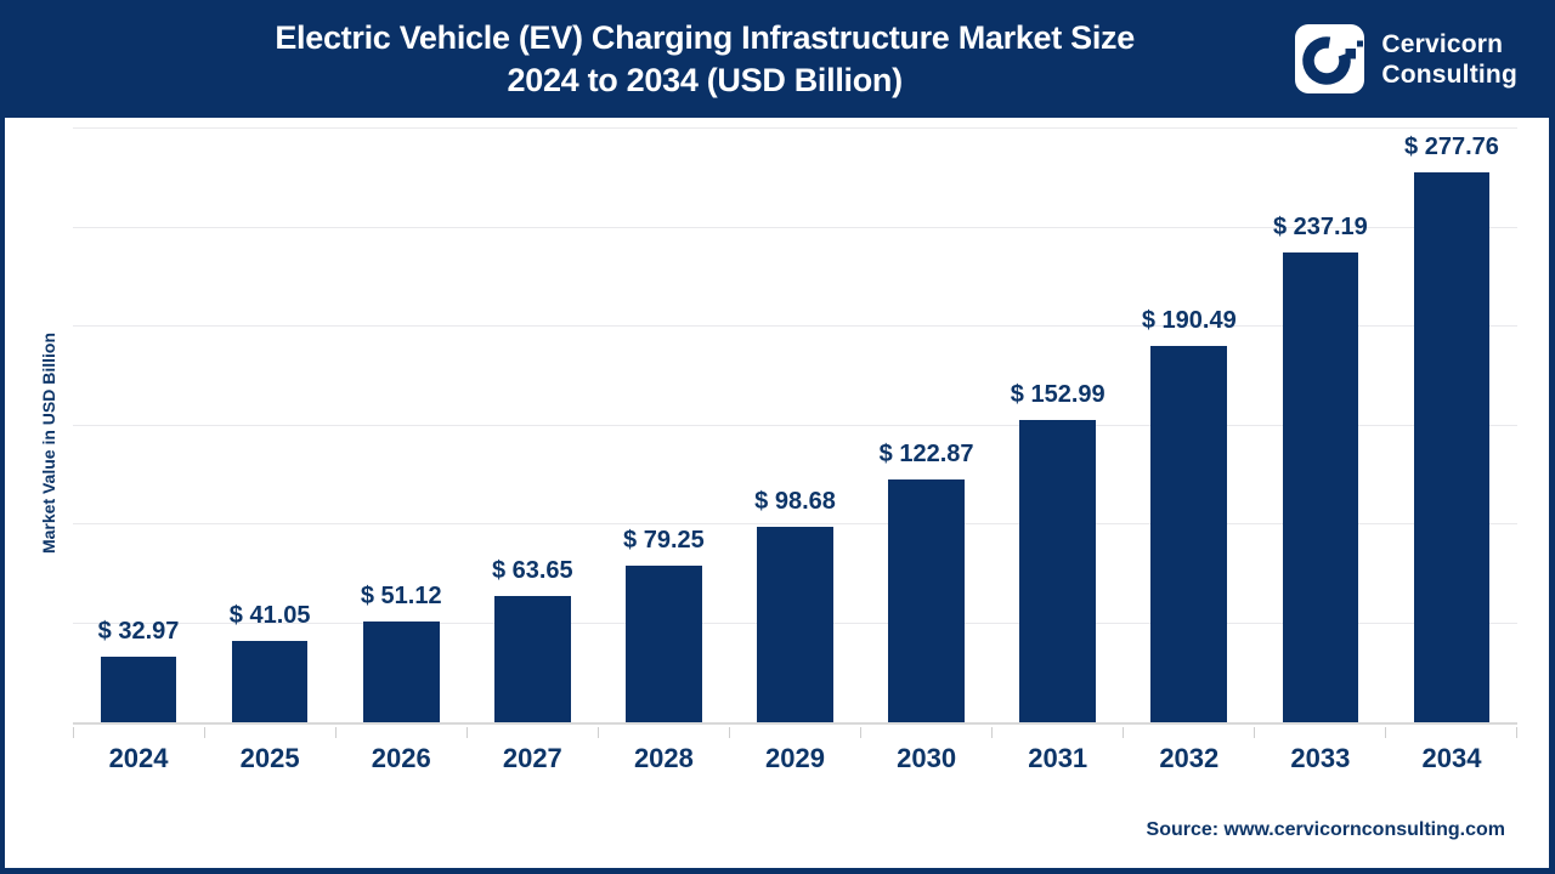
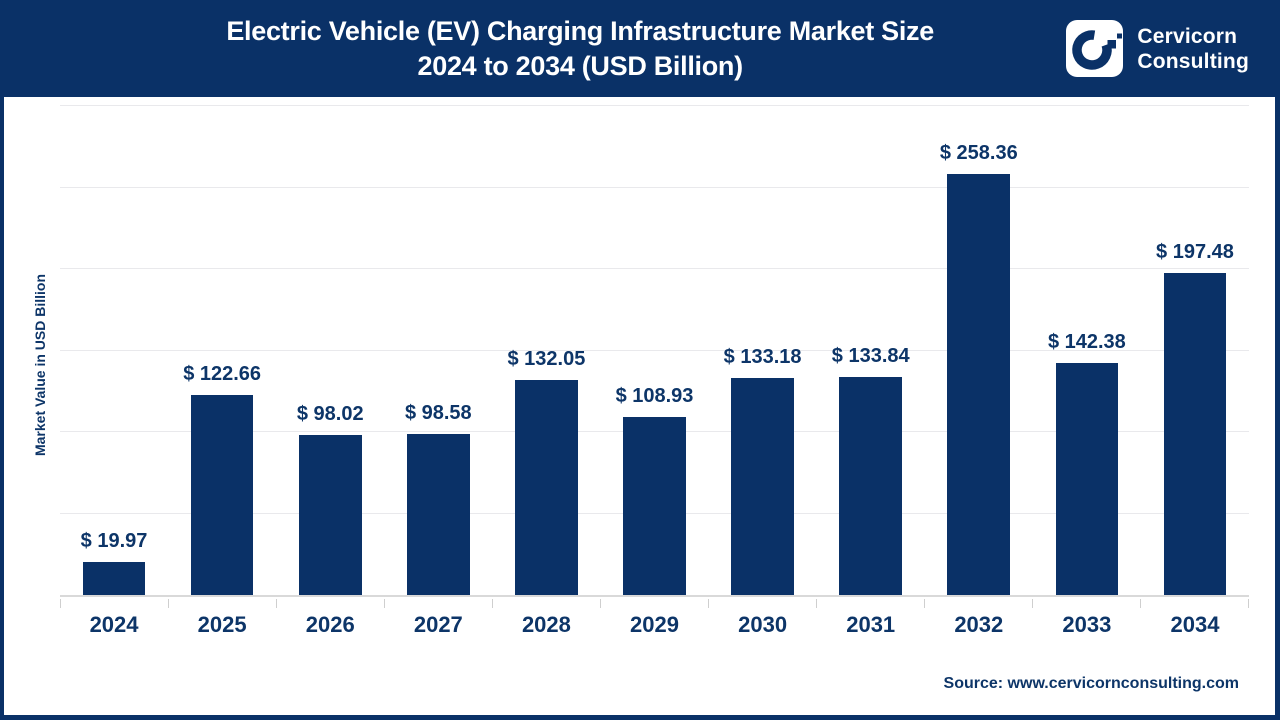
2024: 32.97 -> 19.97
2025: 41.05 -> 122.66
2026: 51.12 -> 98.02
2027: 63.65 -> 98.58
2028: 79.25 -> 132.05
2029: 98.68 -> 108.93
2030: 122.87 -> 133.18
2031: 152.99 -> 133.84
2032: 190.49 -> 258.36
2033: 237.19 -> 142.38
2034: 277.76 -> 197.48
